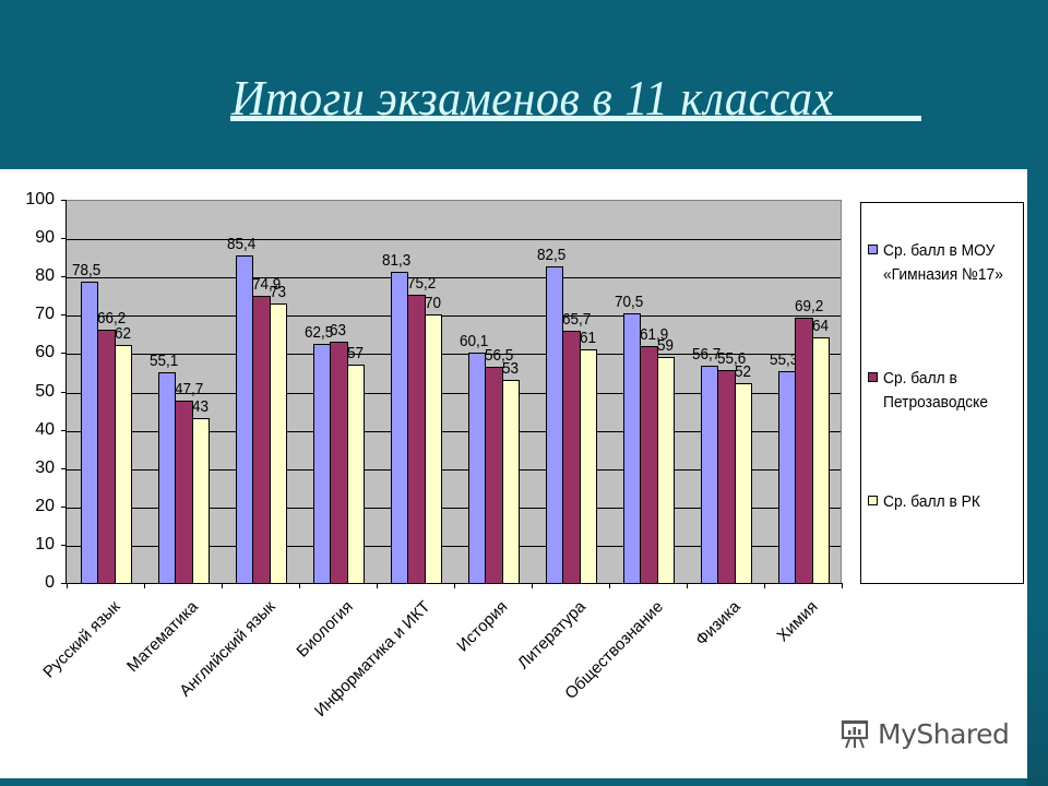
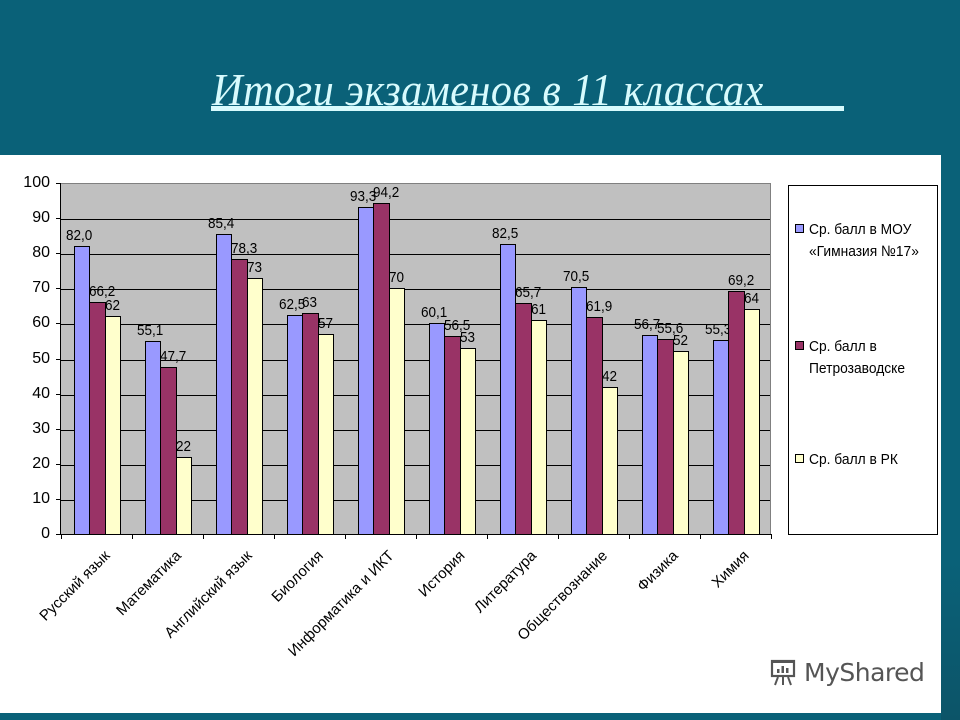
Ср. балл в МОУ «Гимназия №17»/Русский язык: 78,5 -> 82,0
Ср. балл в РК/Математика: 43 -> 22
Ср. балл в Петрозаводске/Английский язык: 74,9 -> 78,3
Ср. балл в МОУ «Гимназия №17»/Информатика и ИКТ: 81,3 -> 93,3
Ср. балл в Петрозаводске/Информатика и ИКТ: 75,2 -> 94,2
Ср. балл в РК/Обществознание: 59 -> 42
